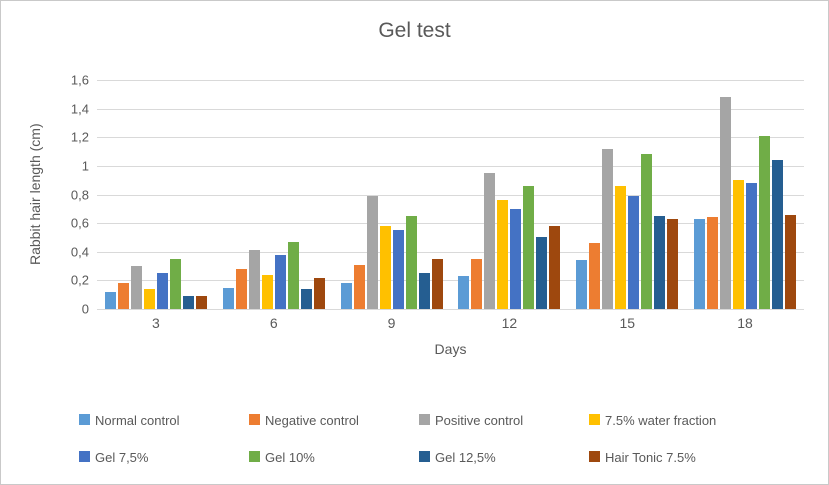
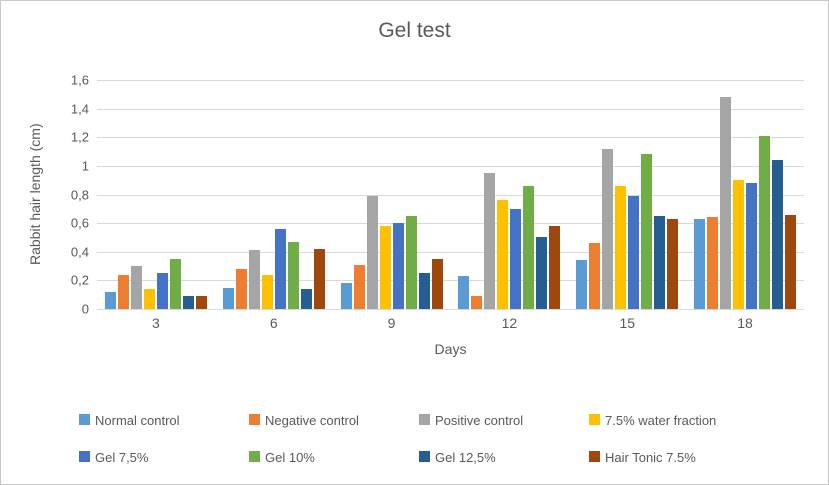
Negative control/3: 0,18 -> 0,24
Gel 7,5%/6: 0,38 -> 0,56
Hair Tonic 7.5%/6: 0,22 -> 0,42
Gel 7,5%/9: 0,55 -> 0,60
Negative control/12: 0,35 -> 0,09
